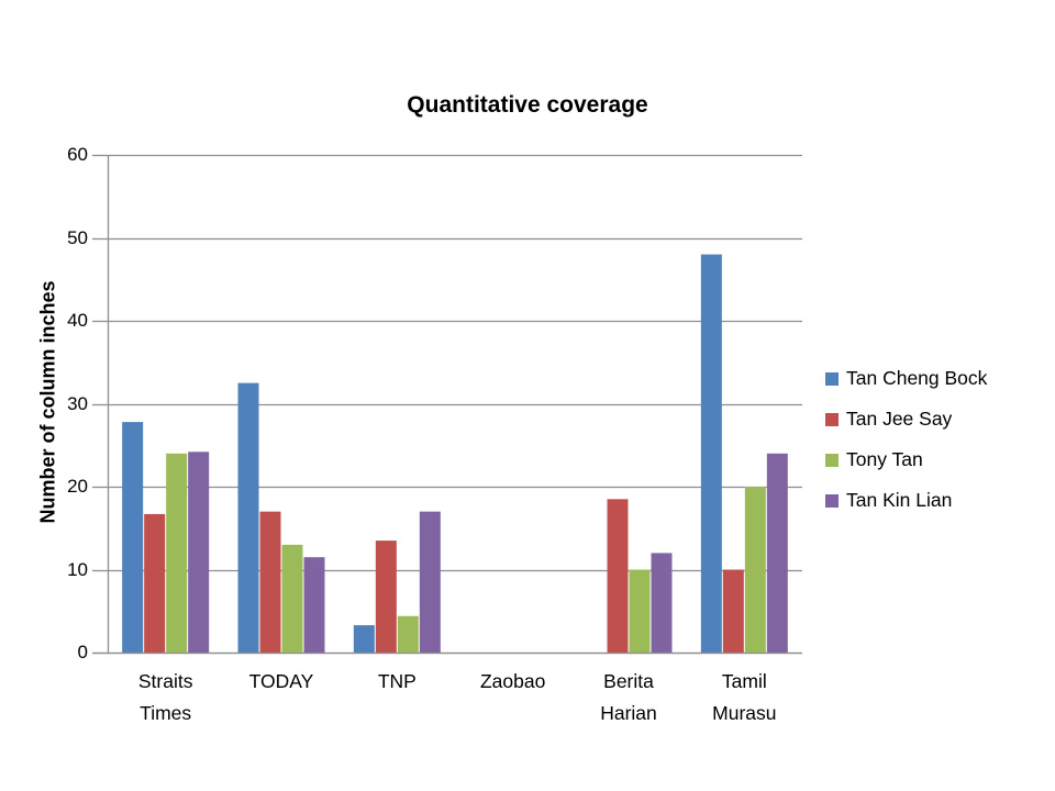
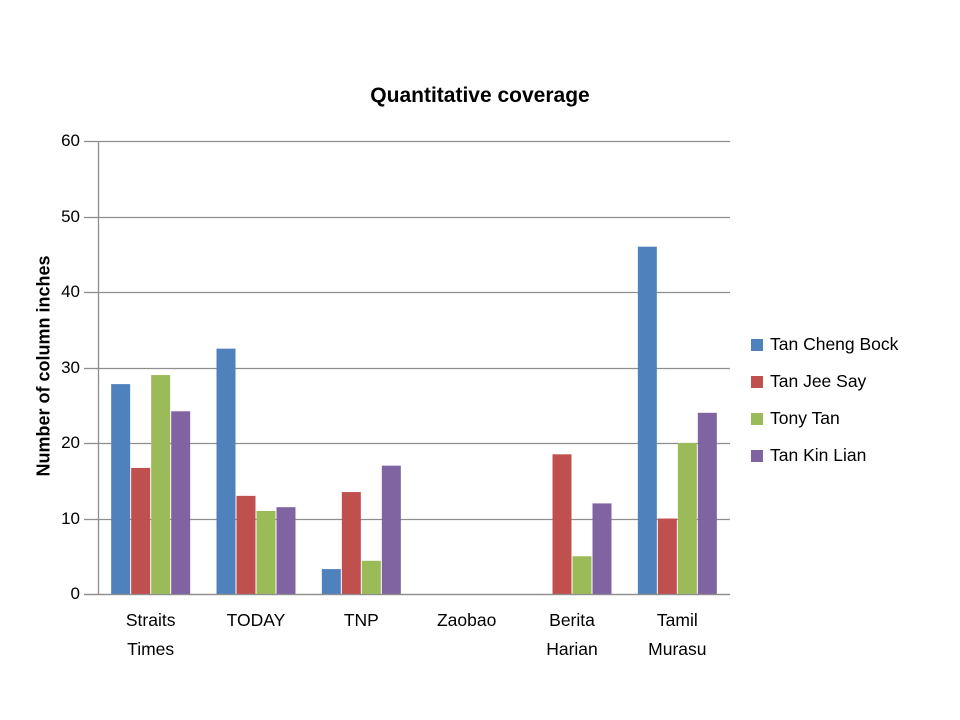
Tony Tan/Straits Times: 24 -> 29
Tan Jee Say/TODAY: 17 -> 13
Tony Tan/TODAY: 13 -> 11
Tony Tan/Berita Harian: 10 -> 5
Tan Cheng Bock/Tamil Murasu: 48 -> 46
